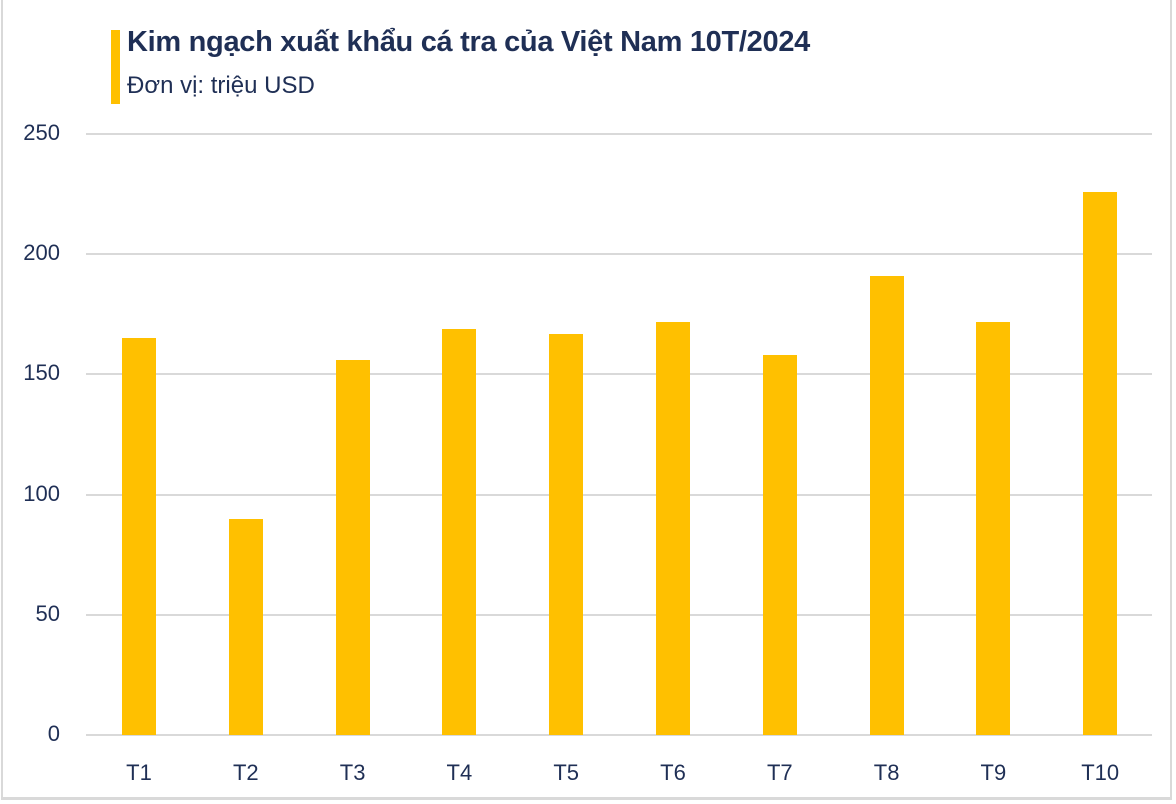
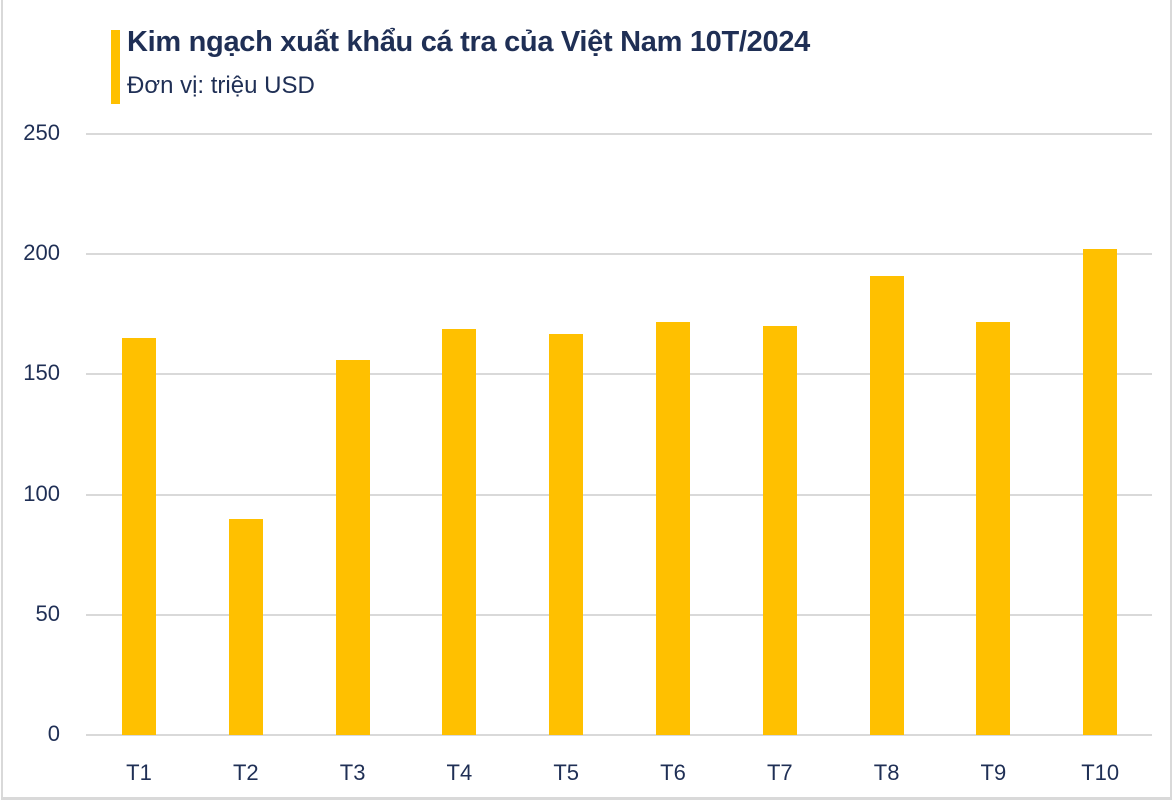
T7: 158 -> 170
T10: 226 -> 202
